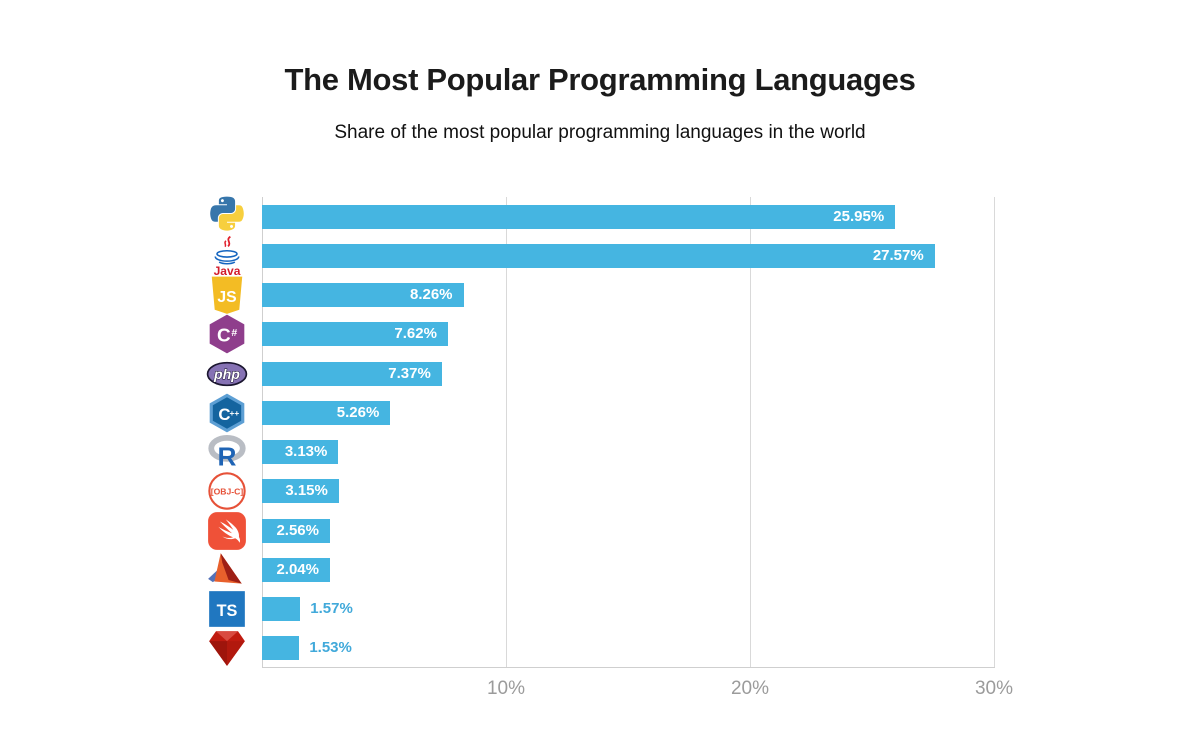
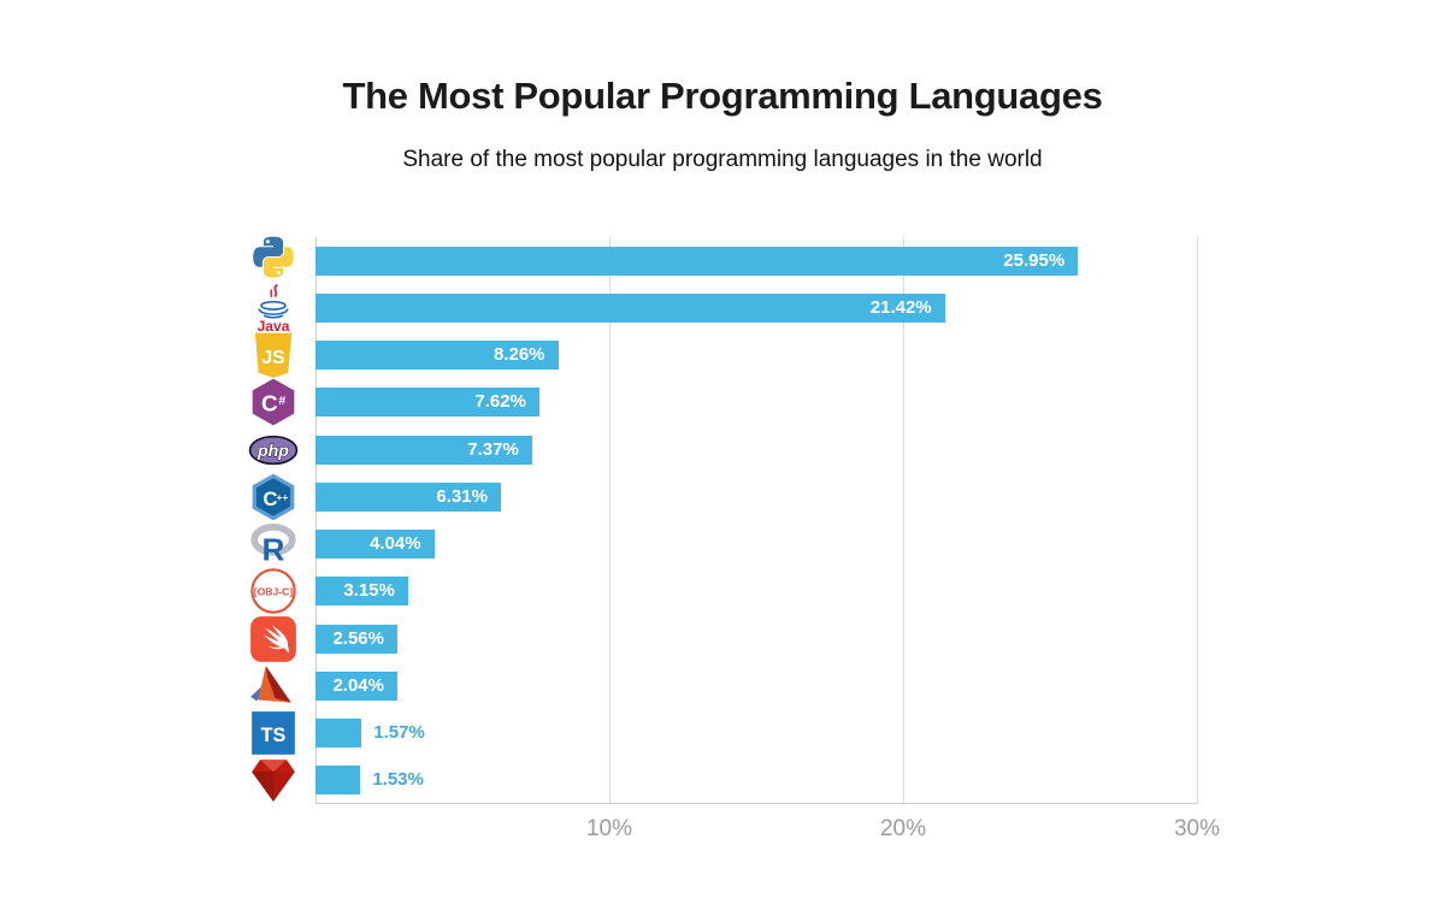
Java: 27.57% -> 21.42%
C++: 5.26% -> 6.31%
R: 3.13% -> 4.04%
